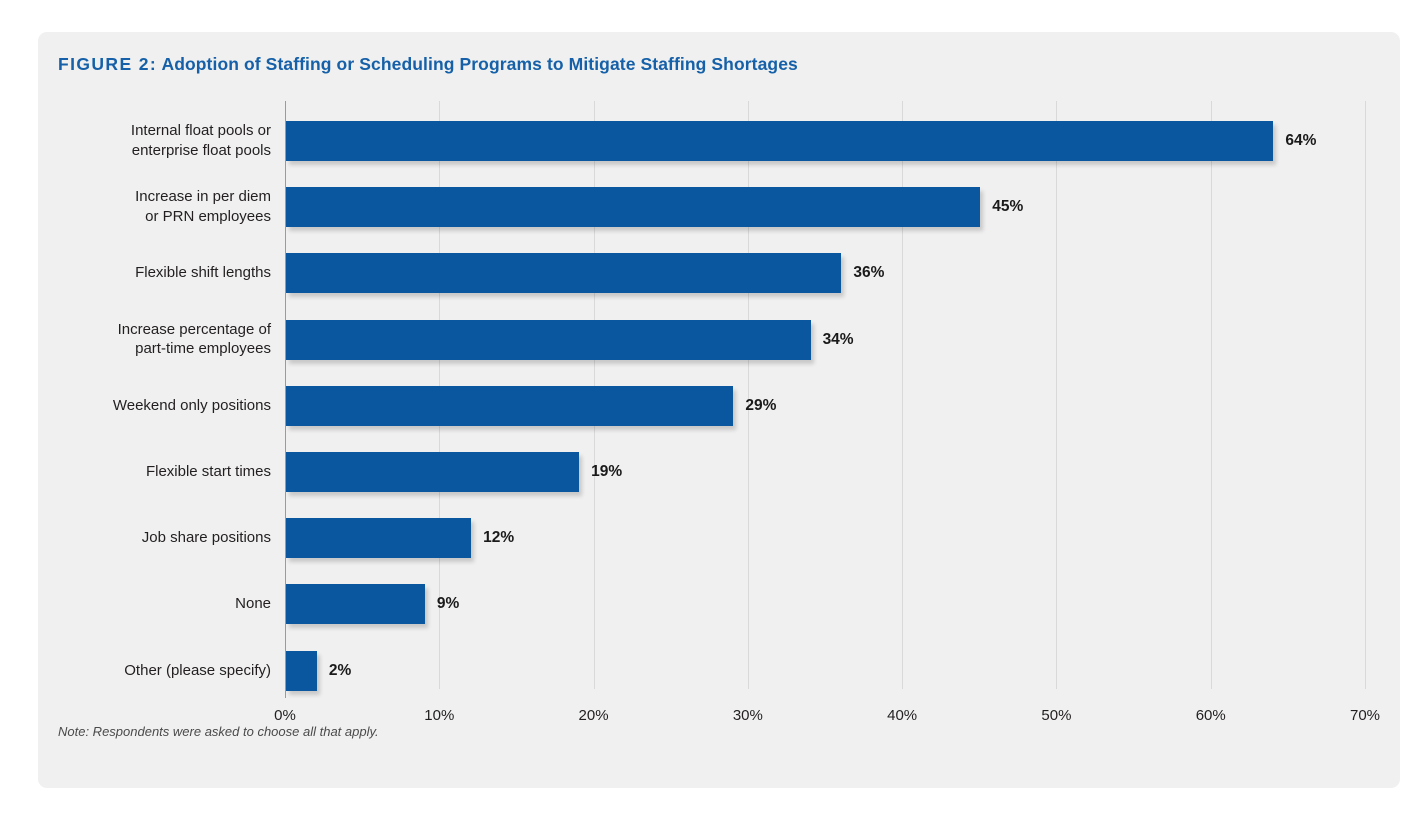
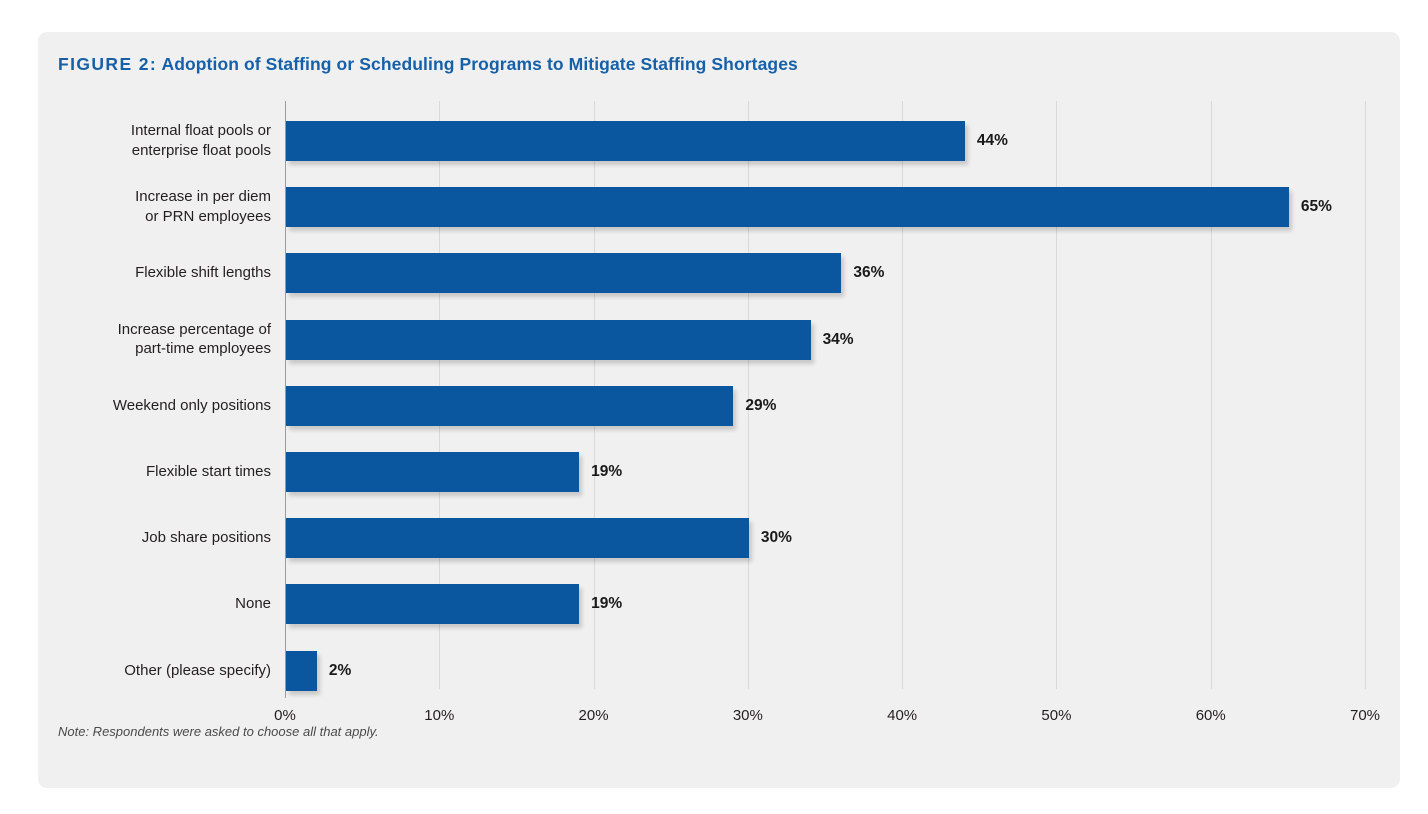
Internal float pools or enterprise float pools: 64% -> 44%
Increase in per diem or PRN employees: 45% -> 65%
Job share positions: 12% -> 30%
None: 9% -> 19%
